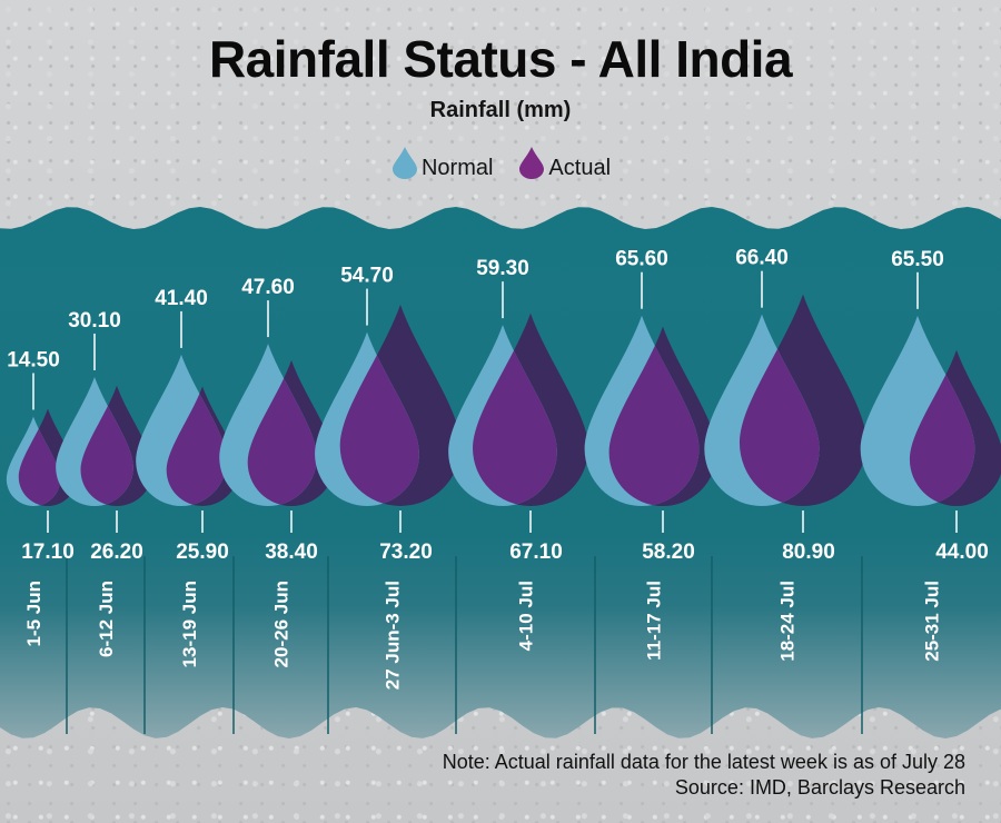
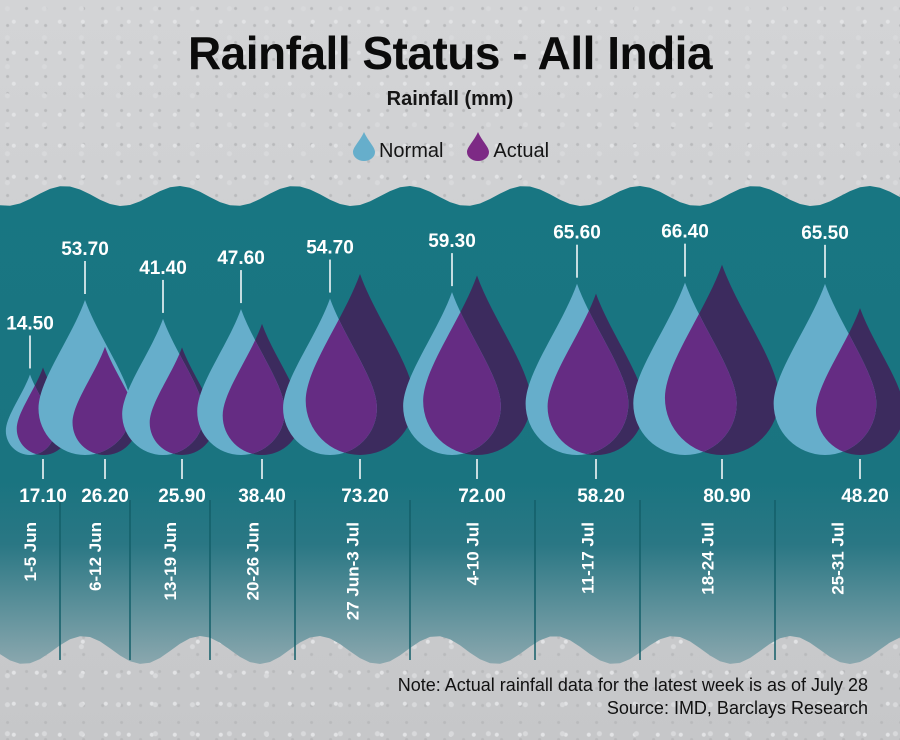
Normal/6-12 Jun: 30.10 -> 53.70
Actual/4-10 Jul: 67.10 -> 72.00
Actual/25-31 Jul: 44.00 -> 48.20
